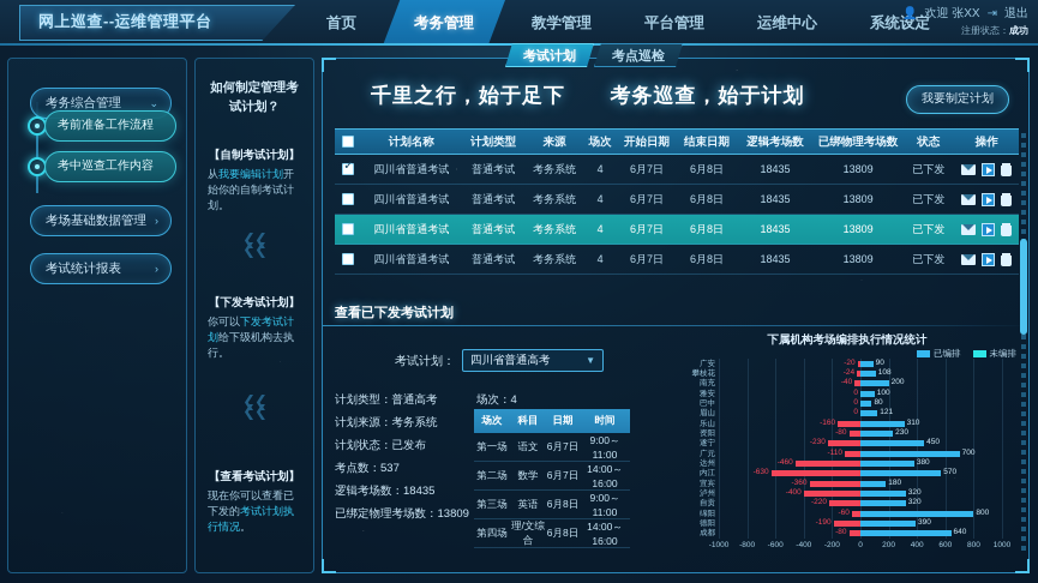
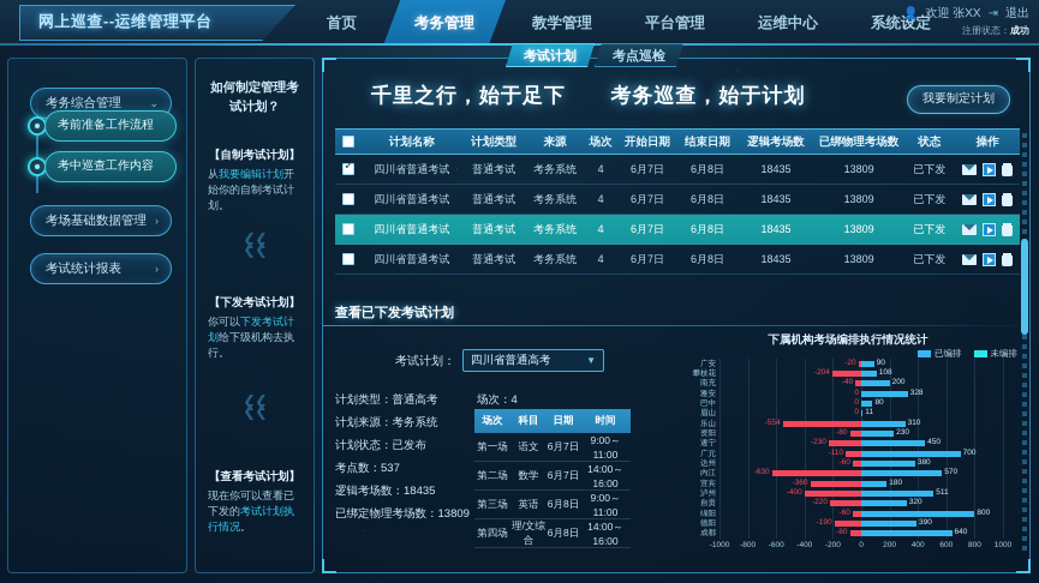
未编排/攀枝花: -24 -> -204
已编排/雅安: 100 -> 328
已编排/眉山: 121 -> 11
未编排/乐山: -160 -> -554
未编排/达州: -460 -> -60
已编排/泸州: 320 -> 511
